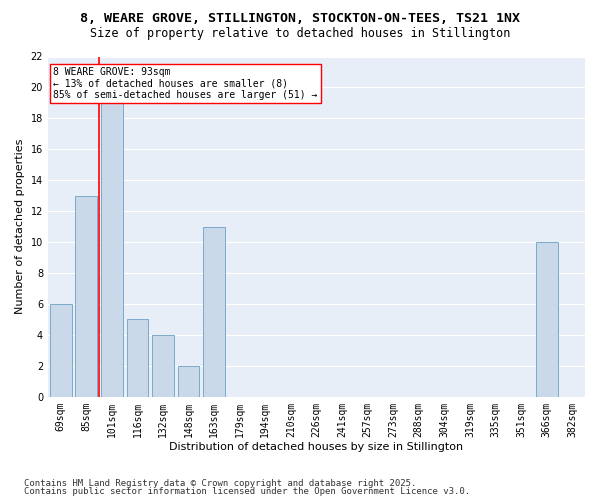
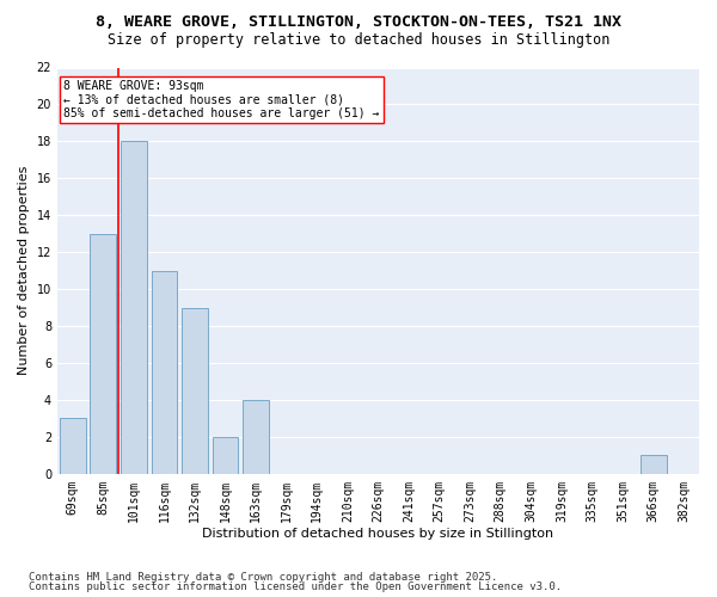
69sqm: 6 -> 3
101sqm: 19 -> 18
116sqm: 5 -> 11
132sqm: 4 -> 9
163sqm: 11 -> 4
366sqm: 10 -> 1
